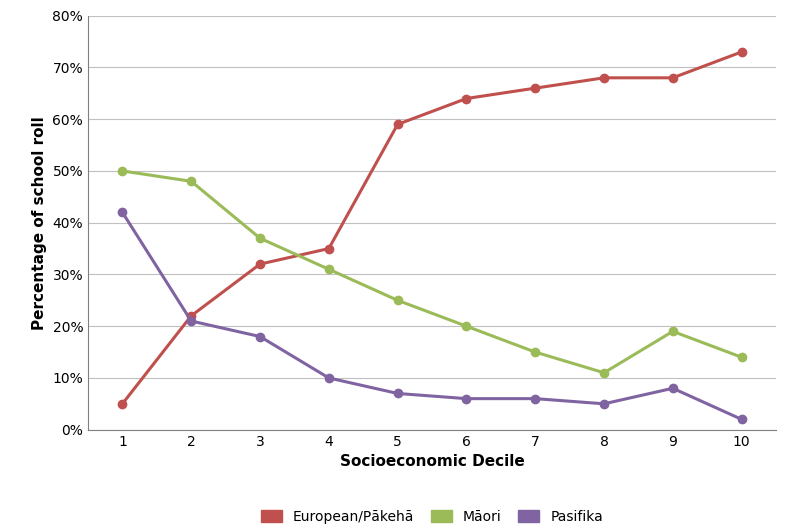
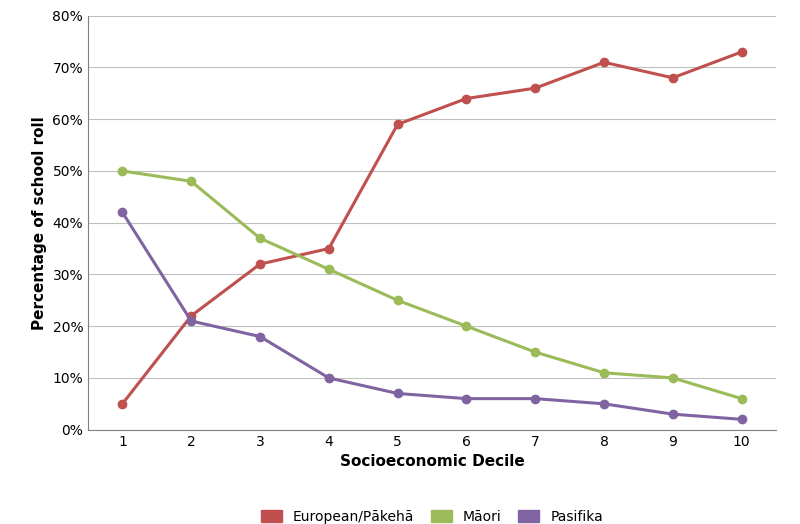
European/Pākehā/8: 68% -> 71%
Māori/9: 19% -> 10%
Pasifika/9: 8% -> 3%
Māori/10: 14% -> 6%
